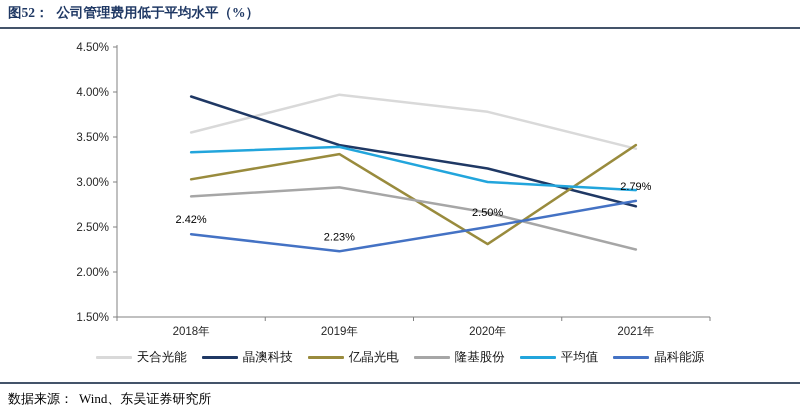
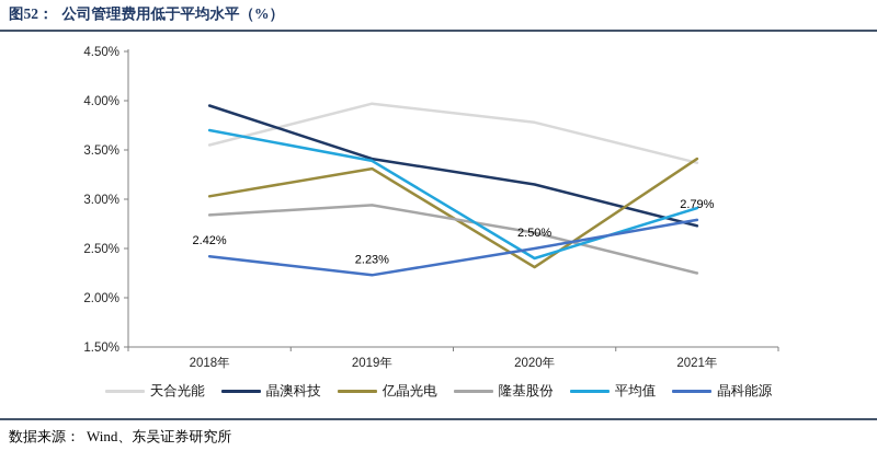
平均值/2018年: 3.3% -> 3.7%
平均值/2020年: 3.0% -> 2.4%
